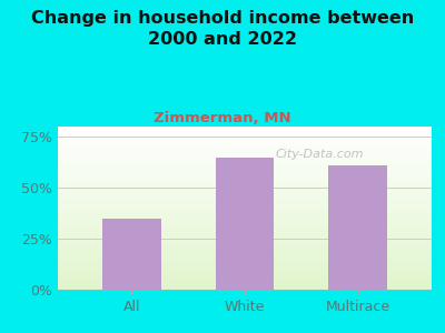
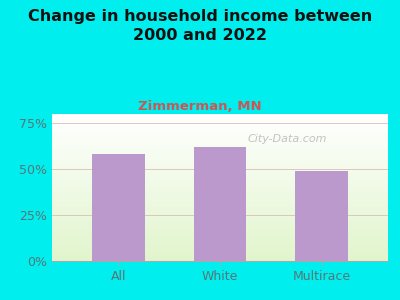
All: 35% -> 58%
White: 65% -> 62%
Multirace: 61% -> 49%
